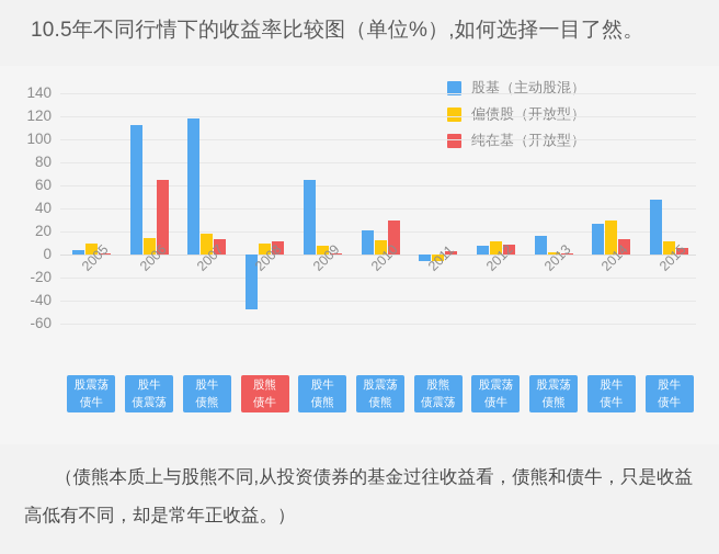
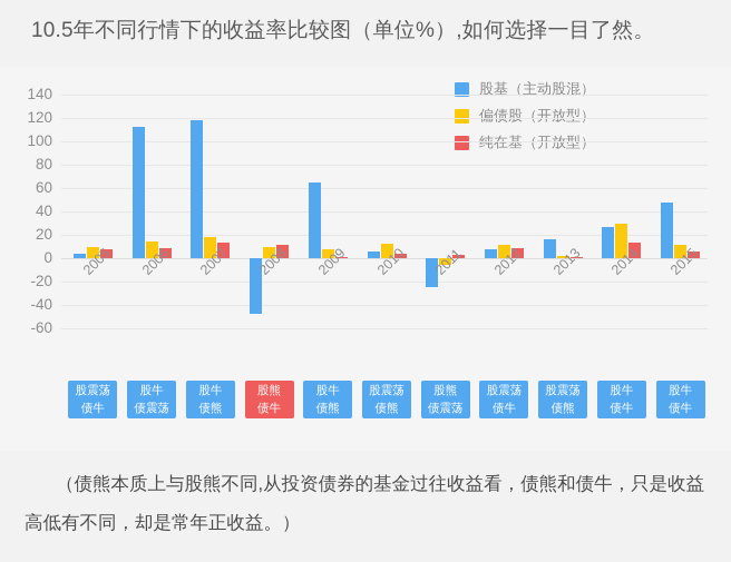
纯在基（开放型）/2005: 1 -> 8
纯在基（开放型）/2006: 65 -> 9
股基（主动股混）/2010: 21 -> 6
纯在基（开放型）/2010: 30 -> 4
股基（主动股混）/2011: -6 -> -25
